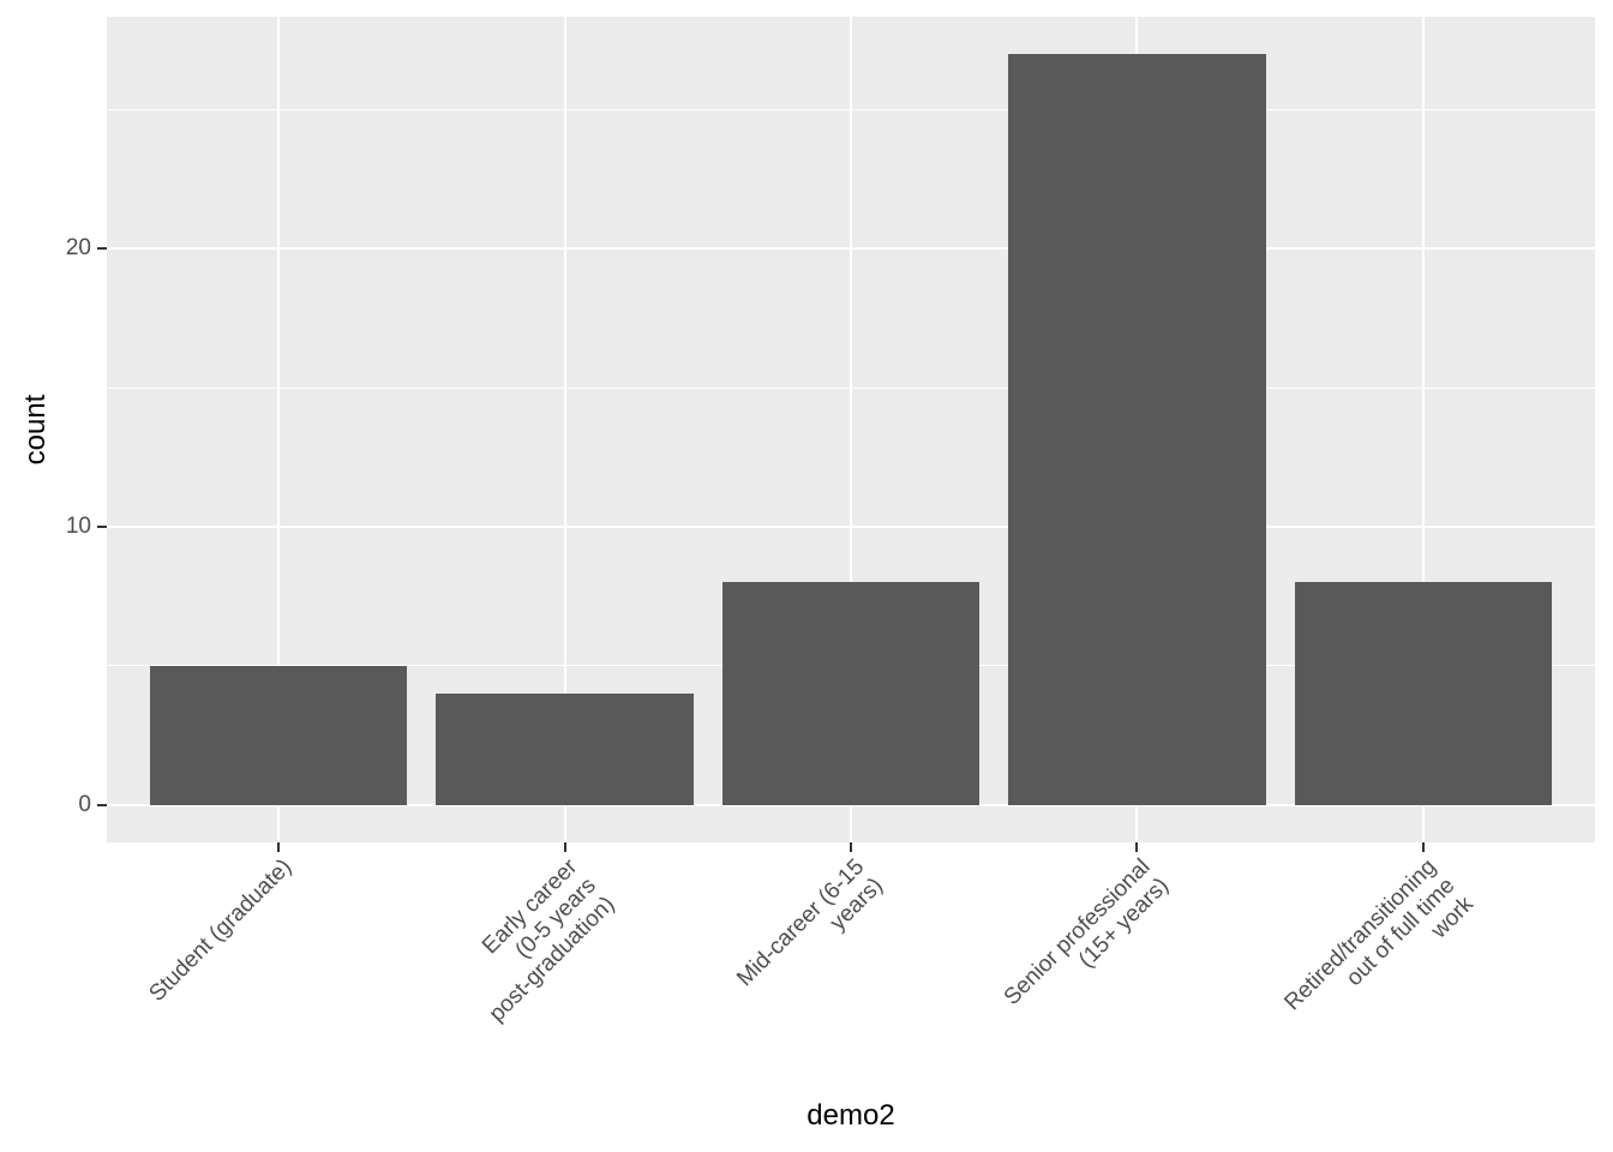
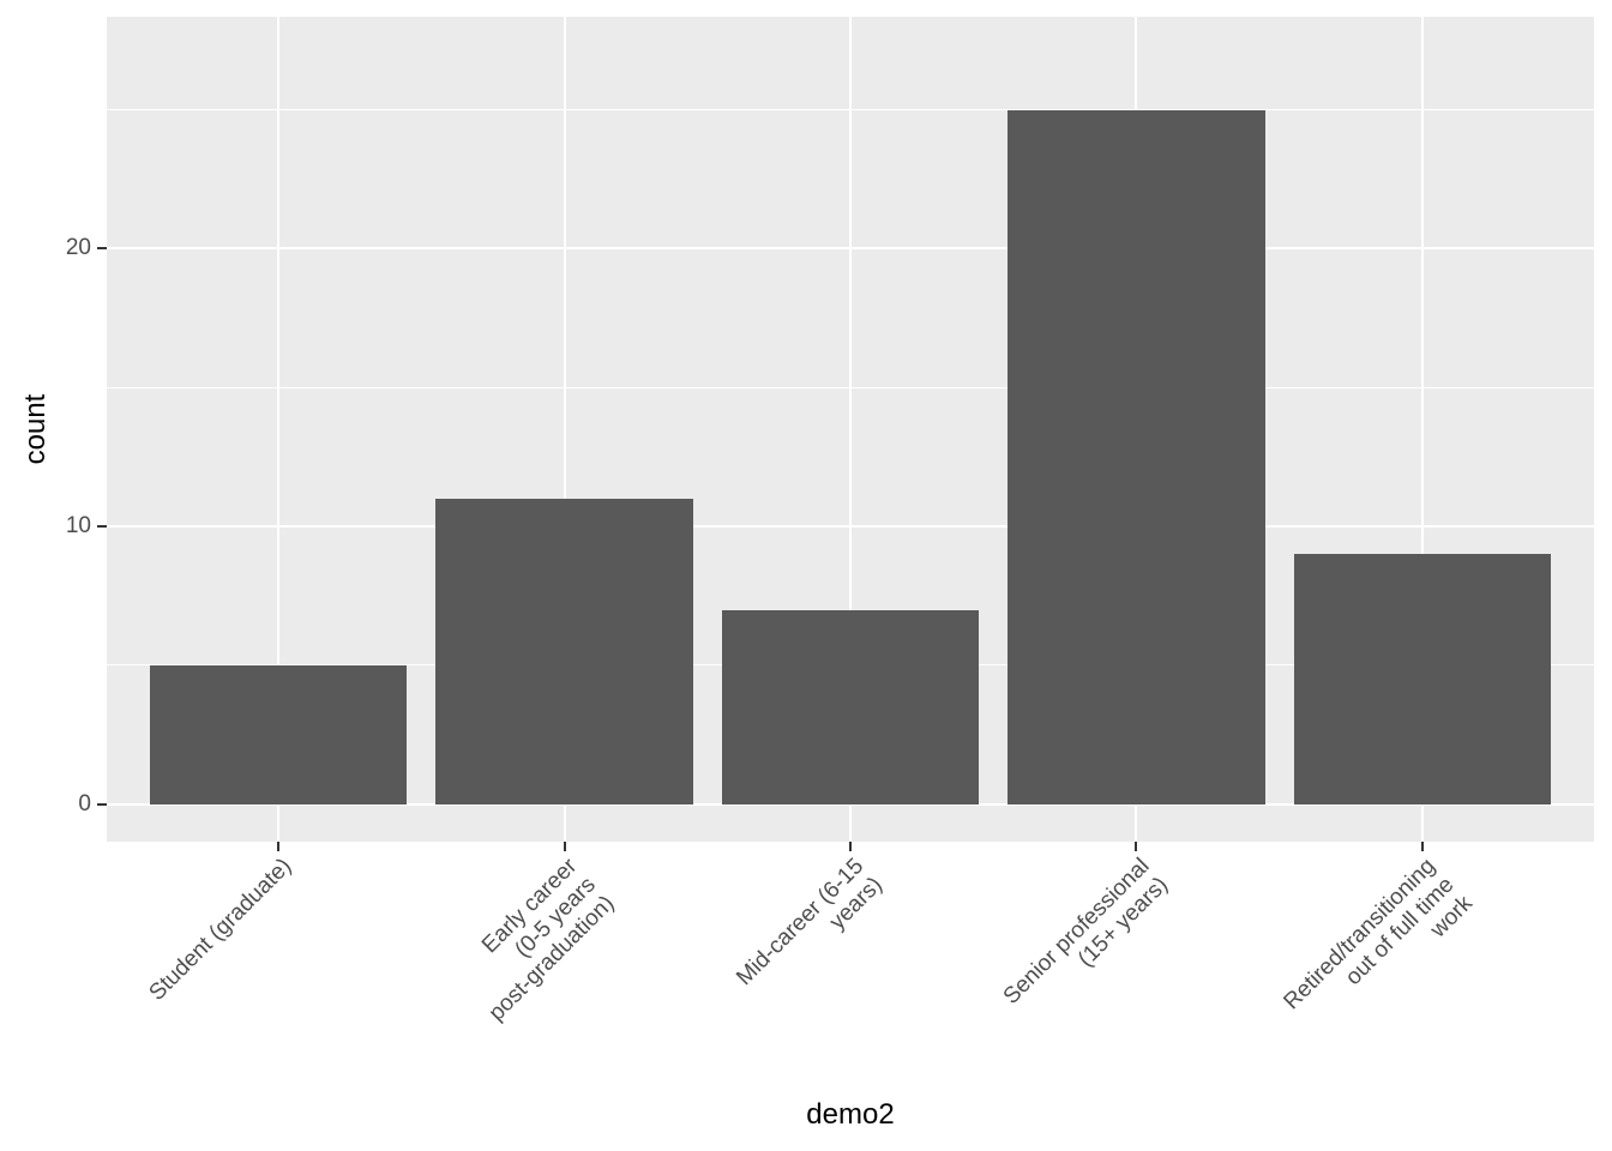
Early career (0-5 years post-graduation): 4 -> 11
Mid-career (6-15 years): 8 -> 7
Senior professional (15+ years): 27 -> 25
Retired/transitioning out of full time work: 8 -> 9
